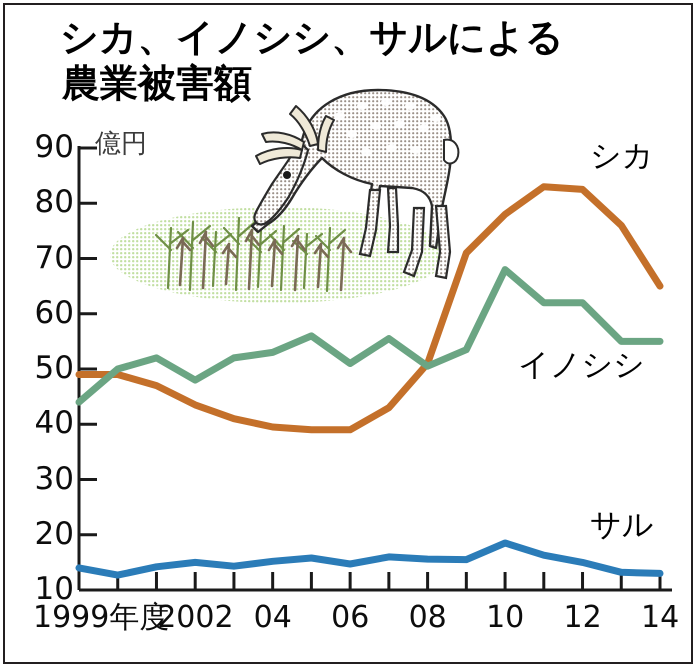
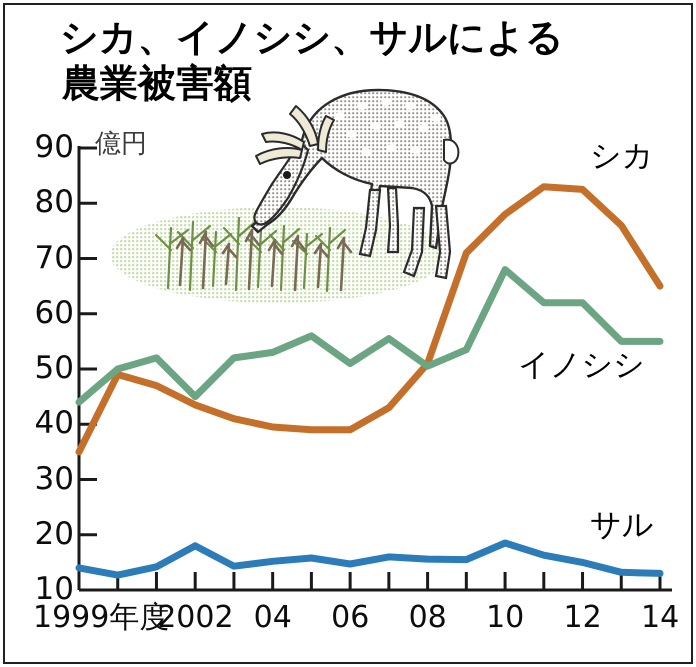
シカ/1999年度: 49 -> 35
イノシシ/2002: 48 -> 45
サル/2002: 15 -> 18
